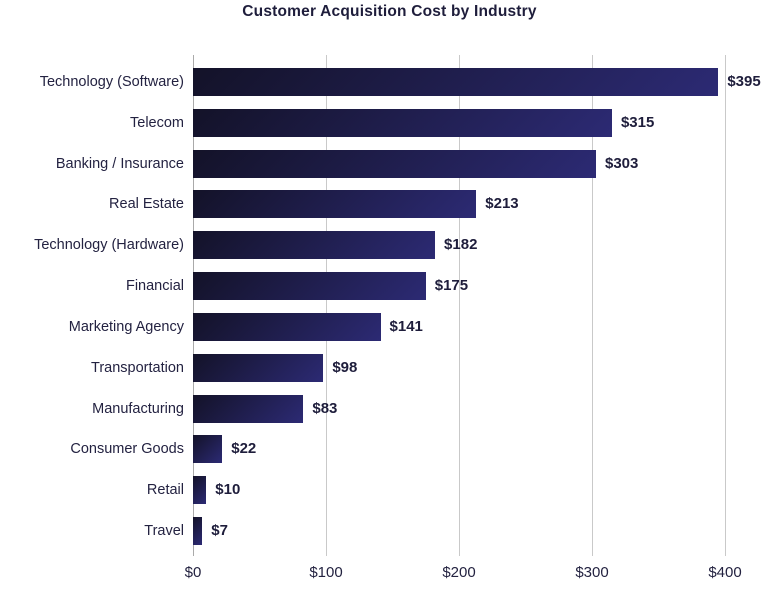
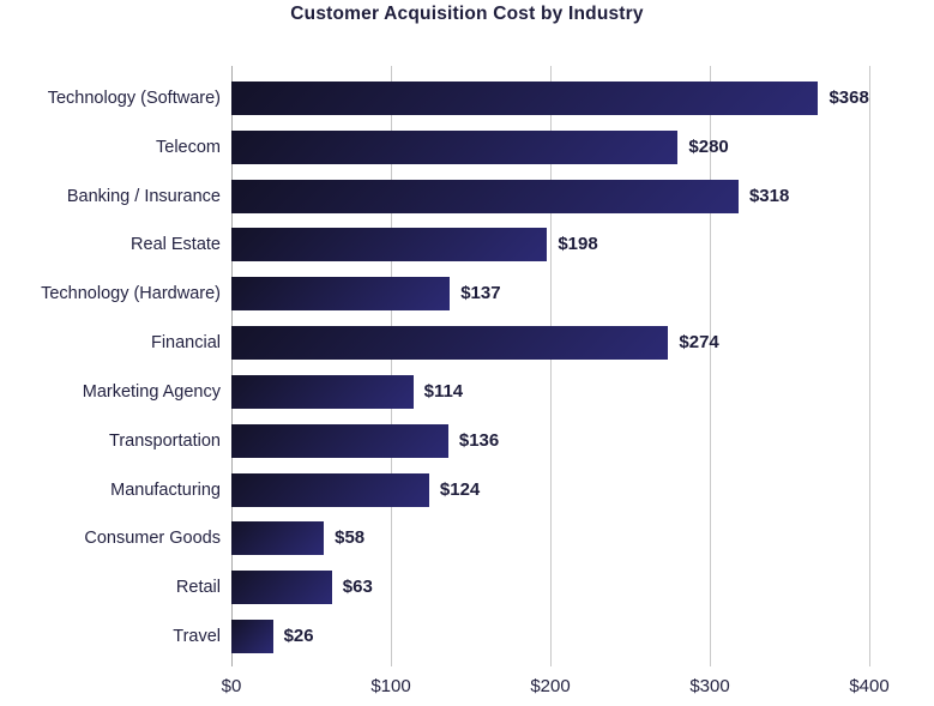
Technology (Software): $395 -> $368
Telecom: $315 -> $280
Banking / Insurance: $303 -> $318
Real Estate: $213 -> $198
Technology (Hardware): $182 -> $137
Financial: $175 -> $274
Marketing Agency: $141 -> $114
Transportation: $98 -> $136
Manufacturing: $83 -> $124
Consumer Goods: $22 -> $58
Retail: $10 -> $63
Travel: $7 -> $26
